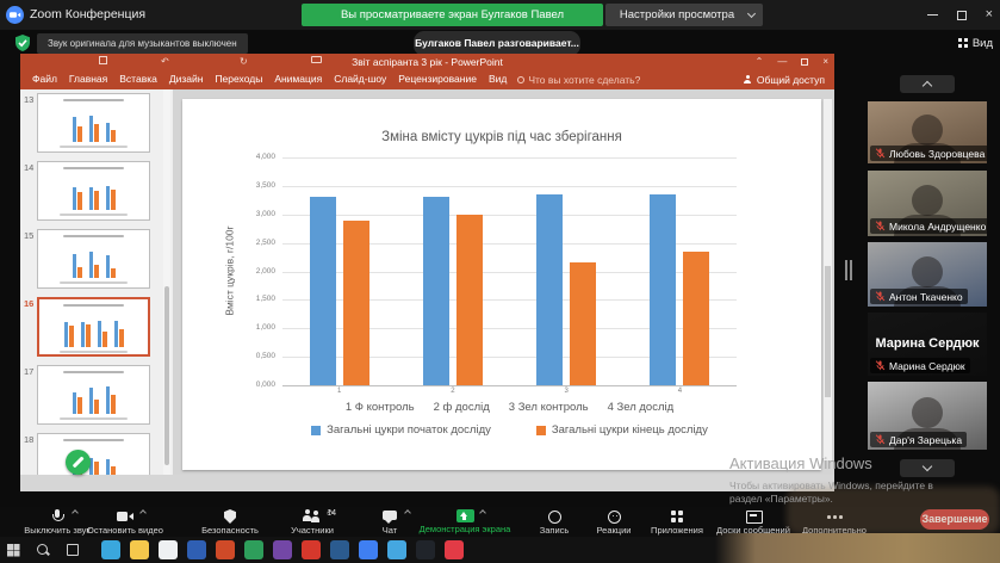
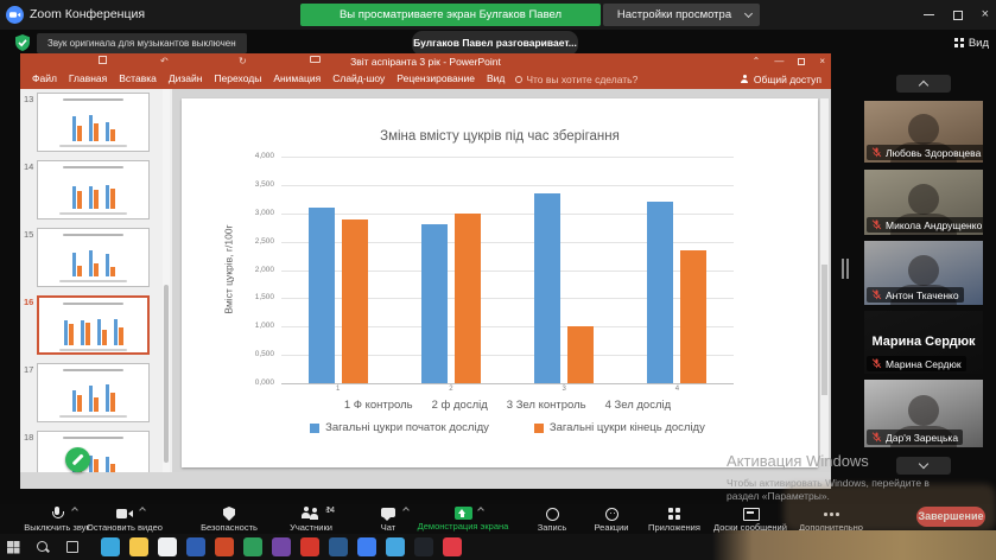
Загальні цукри початок досліду/1: 3300 -> 3100
Загальні цукри початок досліду/2: 3300 -> 2800
Загальні цукри кінець досліду/3: 2200 -> 1000
Загальні цукри початок досліду/4: 3400 -> 3200
